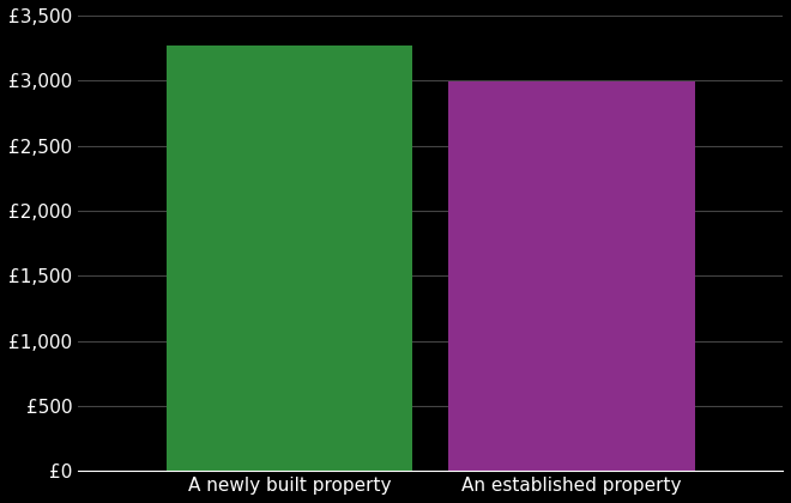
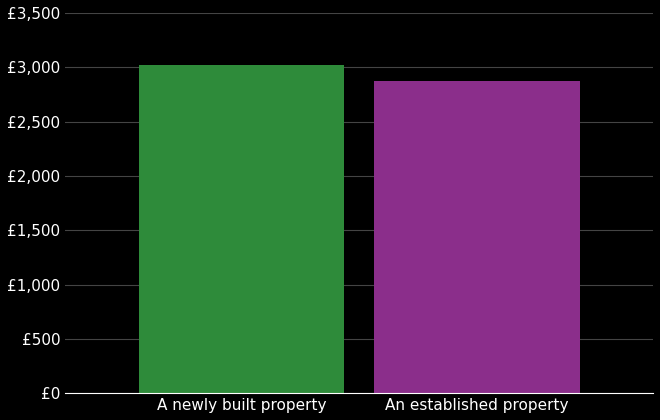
A newly built property: £3,270 -> £3,020
An established property: £2,990 -> £2,870
